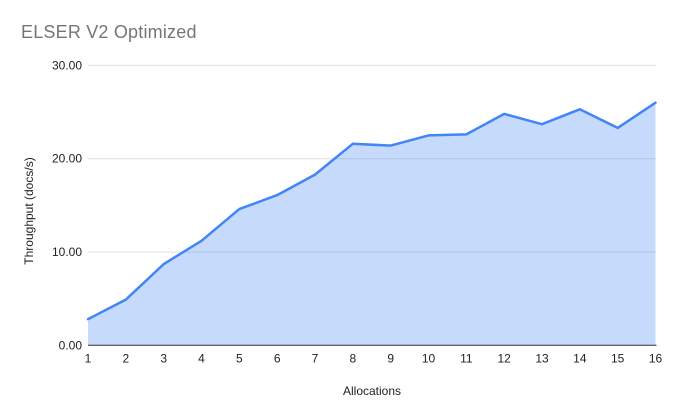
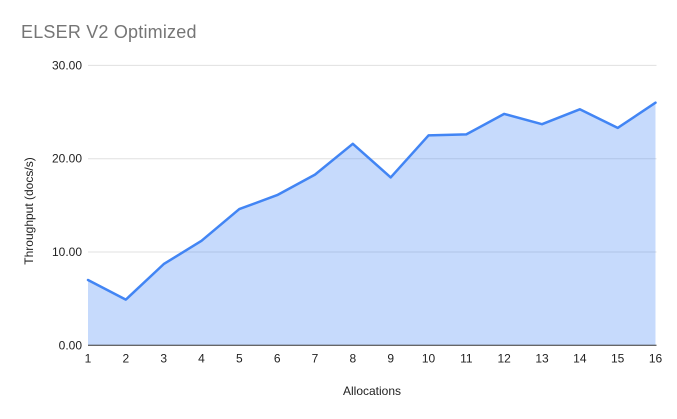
1: 3 -> 7
9: 21 -> 18
